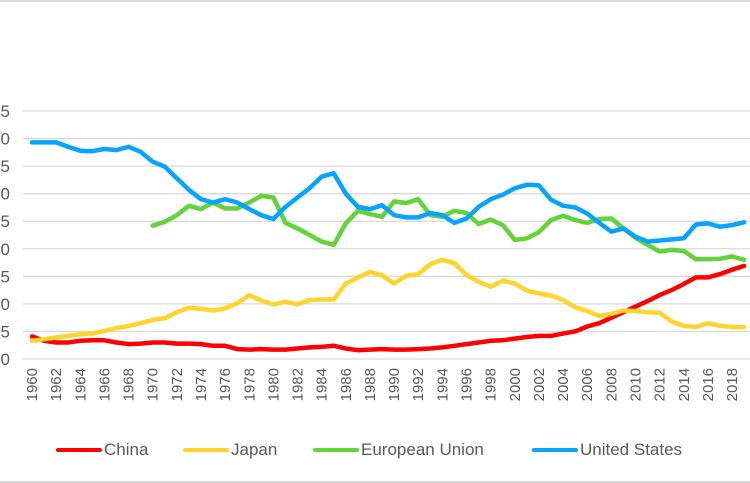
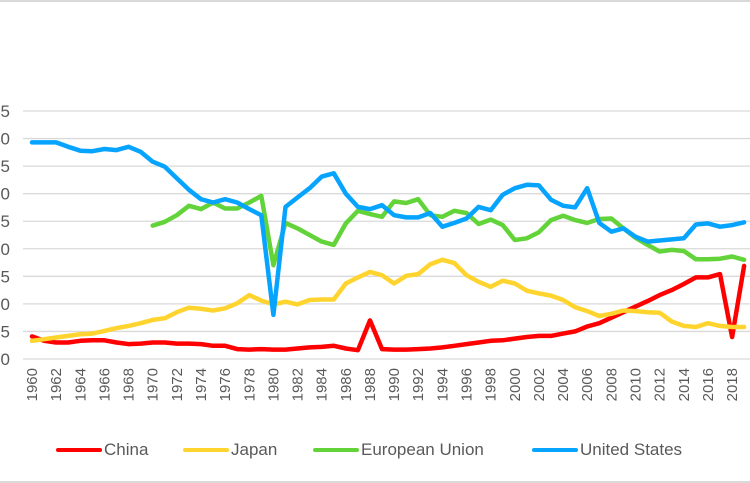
European Union/1980: 29 -> 17
United States/1980: 25 -> 8
China/1988: 2 -> 7
United States/1994: 26 -> 24
United States/1998: 29 -> 27
United States/2006: 26 -> 31
China/2018: 16 -> 4
